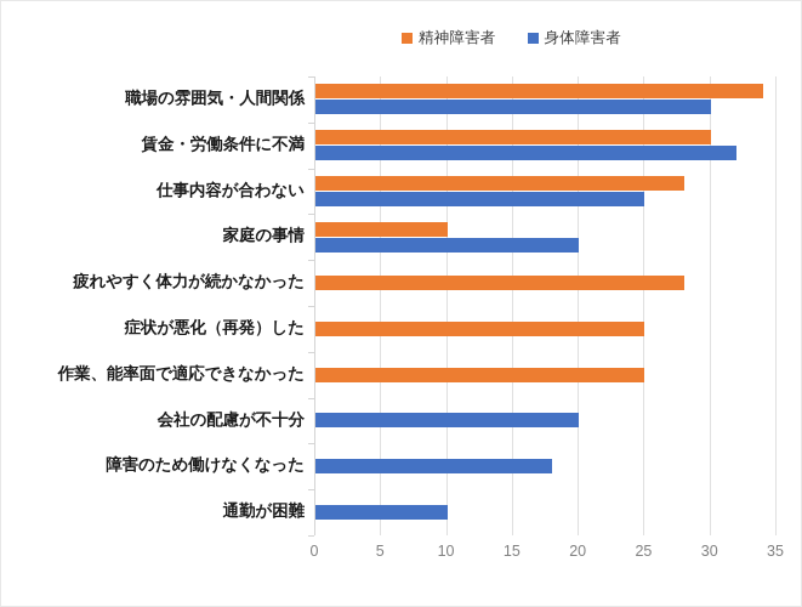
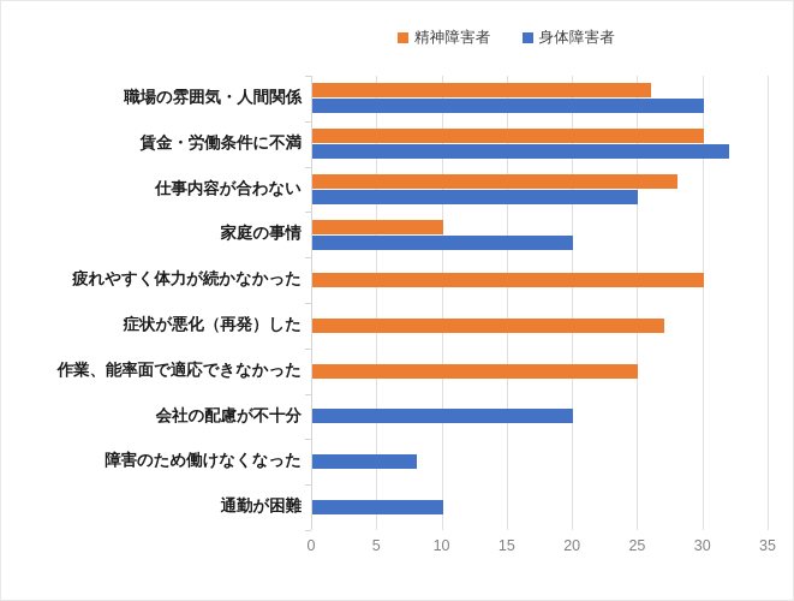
精神障害者/職場の雰囲気・人間関係: 34 -> 26
精神障害者/疲れやすく体力が続かなかった: 28 -> 30
精神障害者/症状が悪化（再発）した: 25 -> 27
身体障害者/障害のため働けなくなった: 18 -> 8
